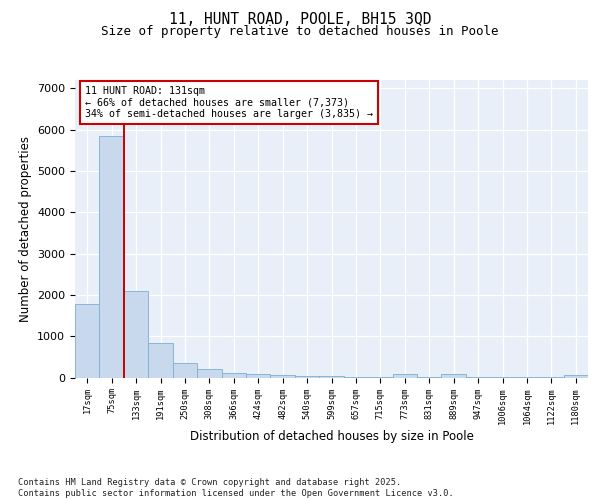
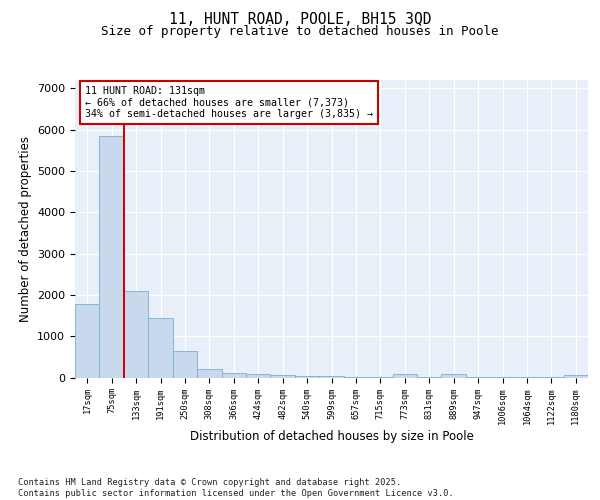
191sqm: 830 -> 1450
250sqm: 360 -> 650
